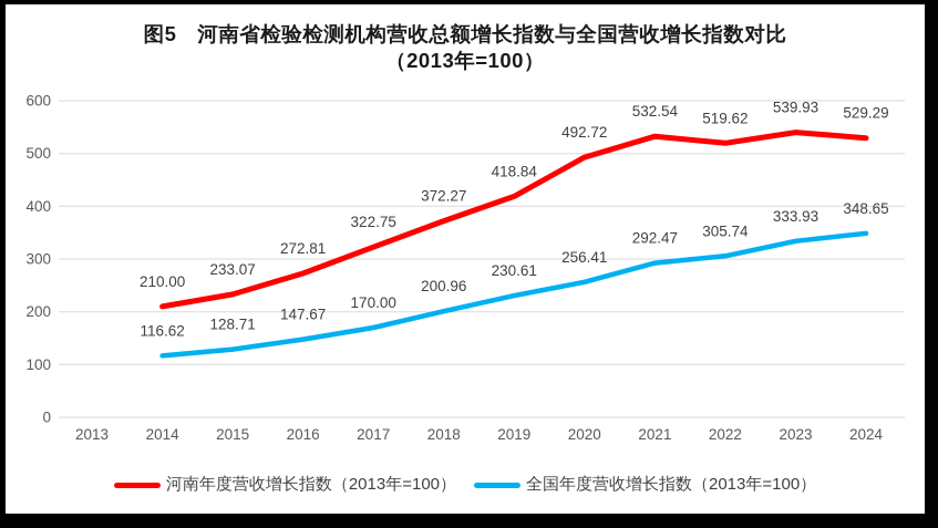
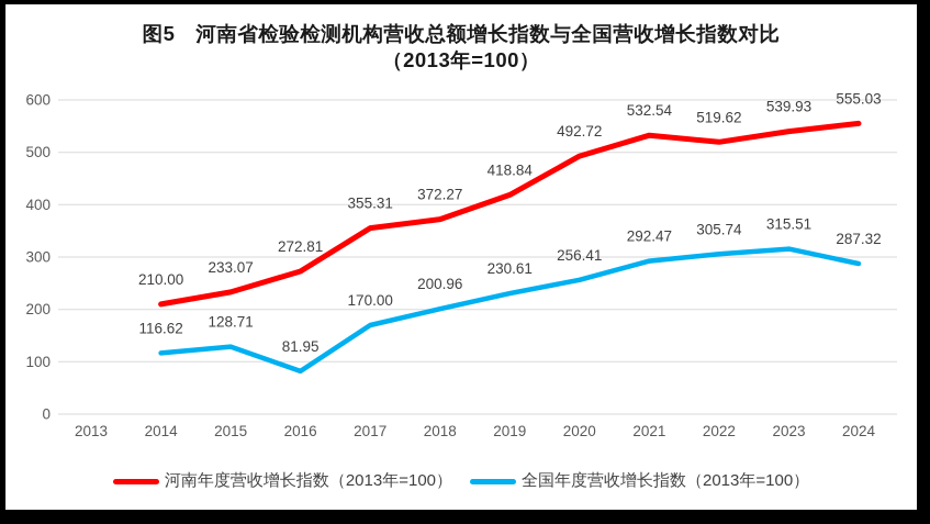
全国年度营收增长指数（2013年=100）/2016: 147.67 -> 81.95
河南年度营收增长指数（2013年=100）/2017: 322.75 -> 355.31
全国年度营收增长指数（2013年=100）/2023: 333.93 -> 315.51
河南年度营收增长指数（2013年=100）/2024: 529.29 -> 555.03
全国年度营收增长指数（2013年=100）/2024: 348.65 -> 287.32
